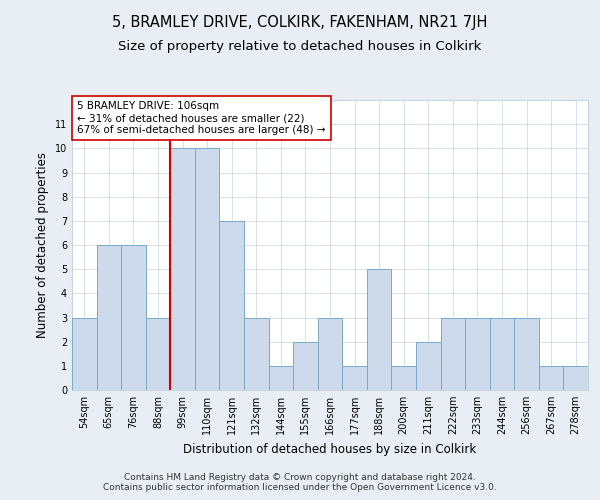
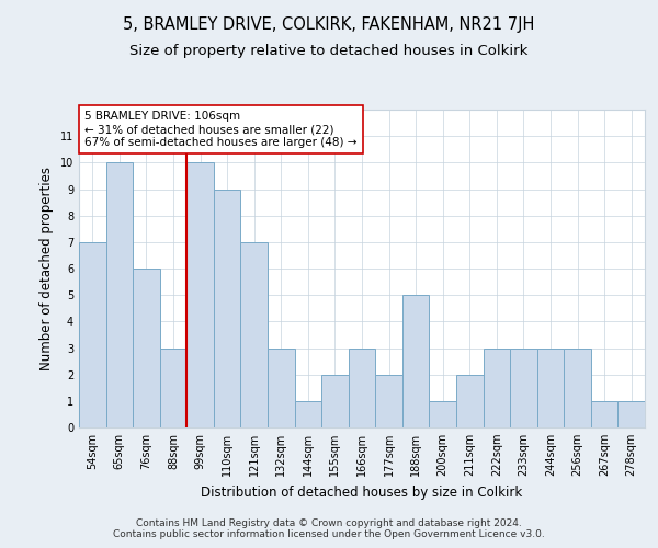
54sqm: 3 -> 7
65sqm: 6 -> 10
110sqm: 10 -> 9
177sqm: 1 -> 2
